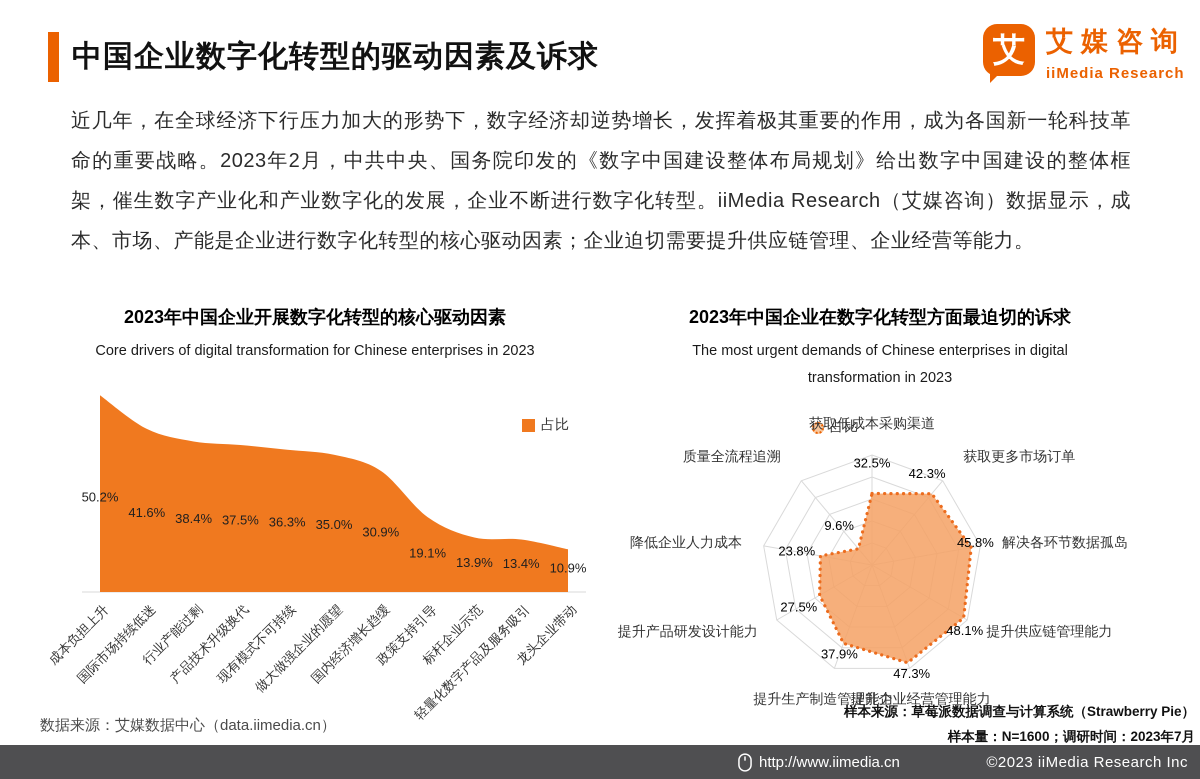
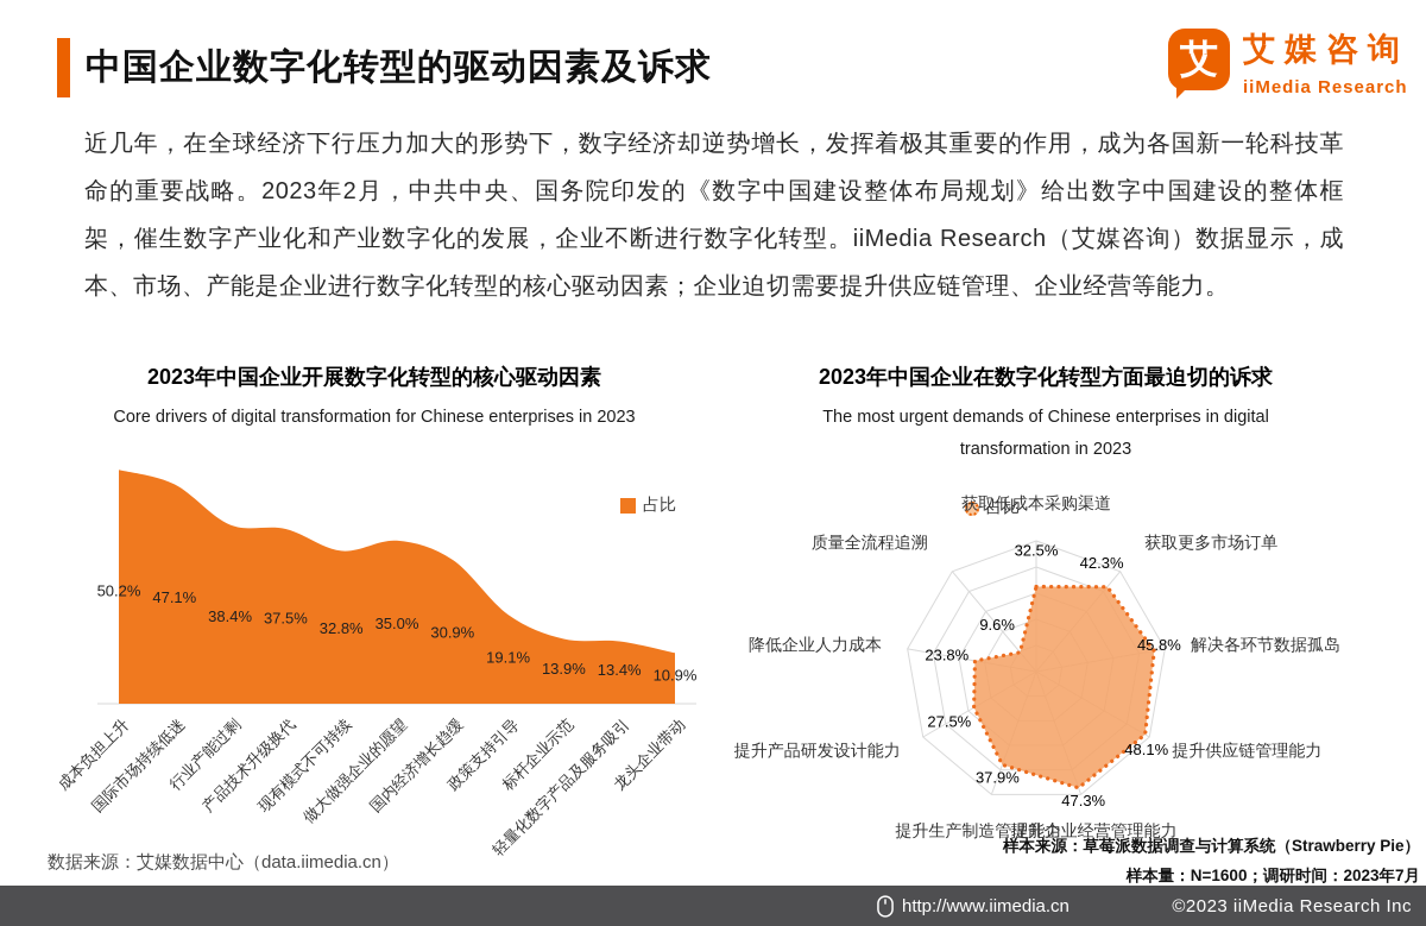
2023年中国企业开展数字化转型的核心驱动因素/国际市场持续低迷: 41.6% -> 47.1%
2023年中国企业开展数字化转型的核心驱动因素/现有模式不可持续: 36.3% -> 32.8%
